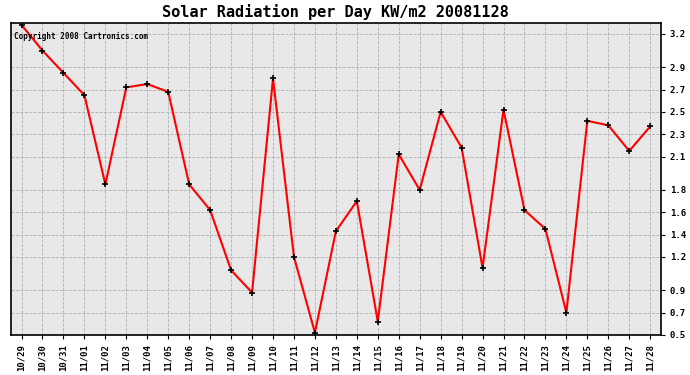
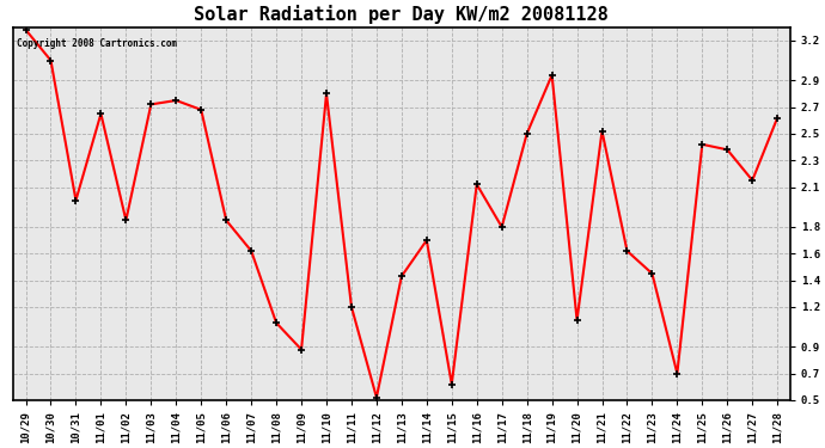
10/31: 2.85 -> 2.00
11/19: 2.18 -> 2.94
11/28: 2.37 -> 2.62
